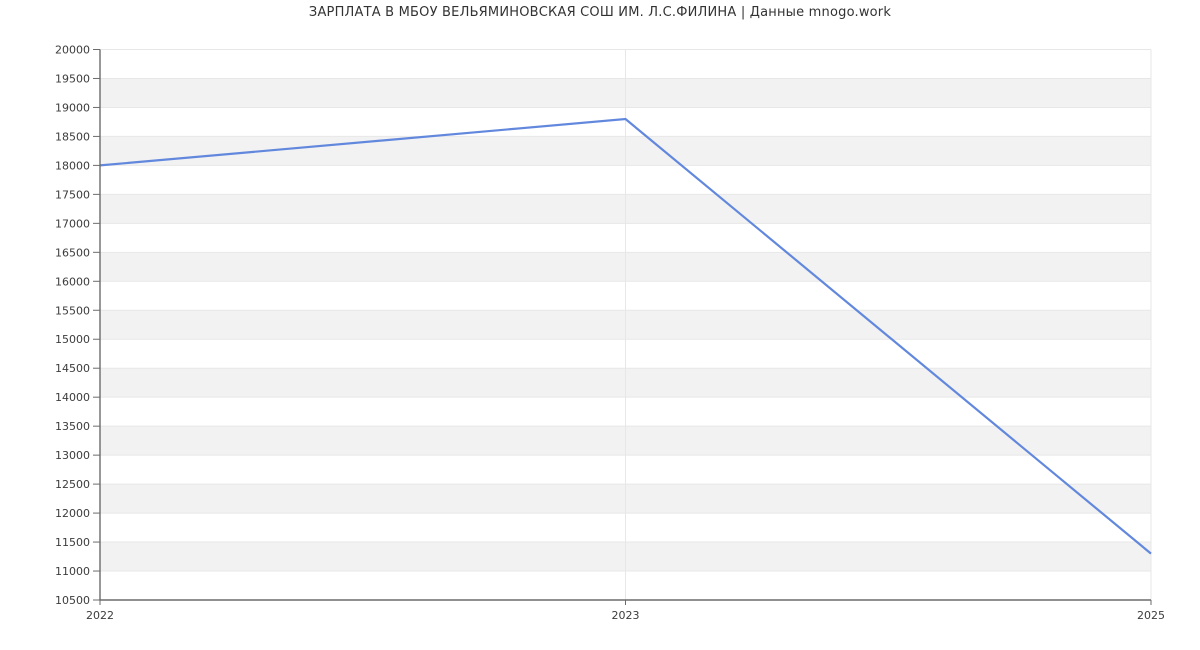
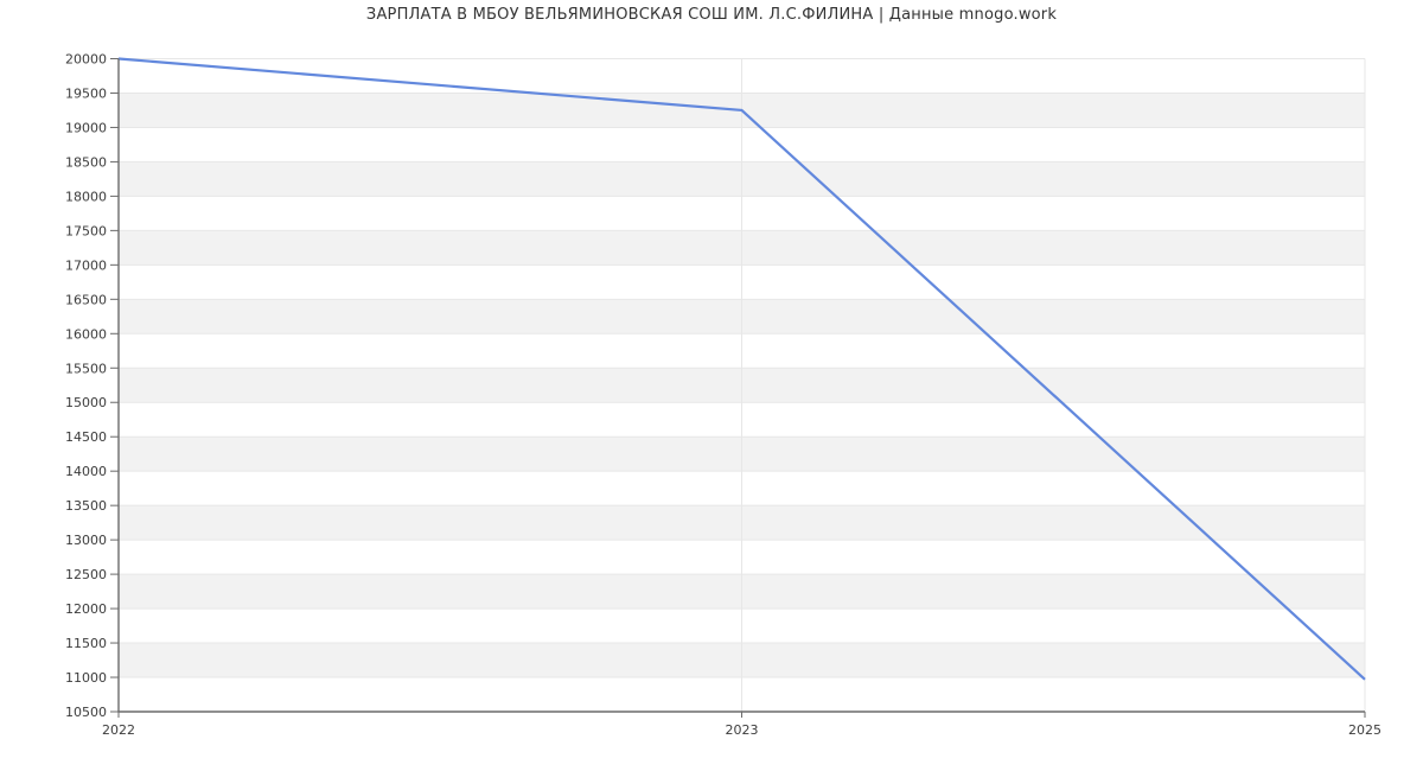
2022: 18000 -> 20000
2023: 18800 -> 19200
2025: 11300 -> 11000
